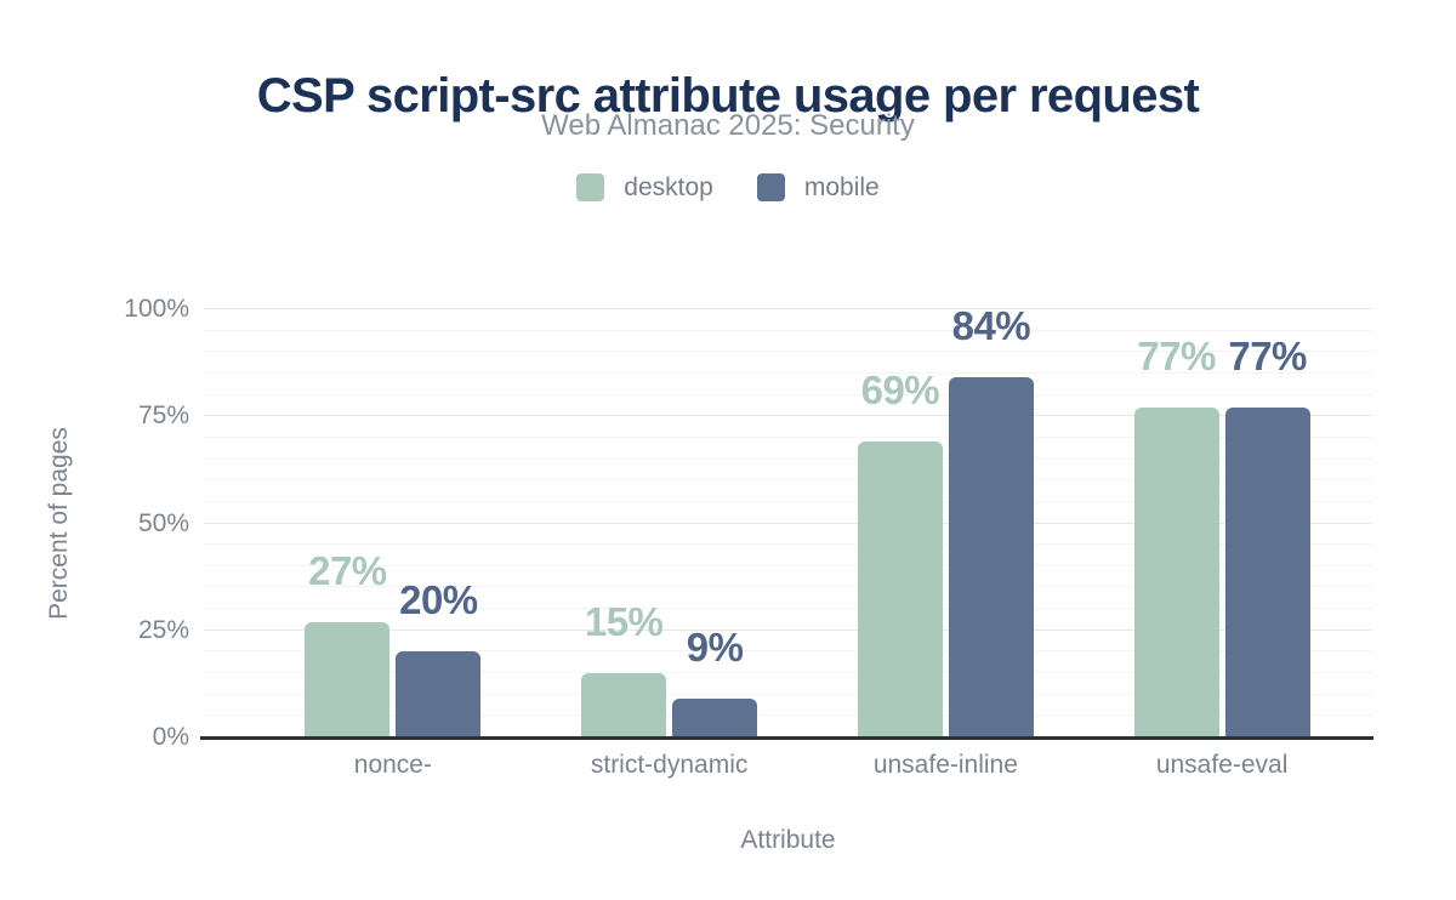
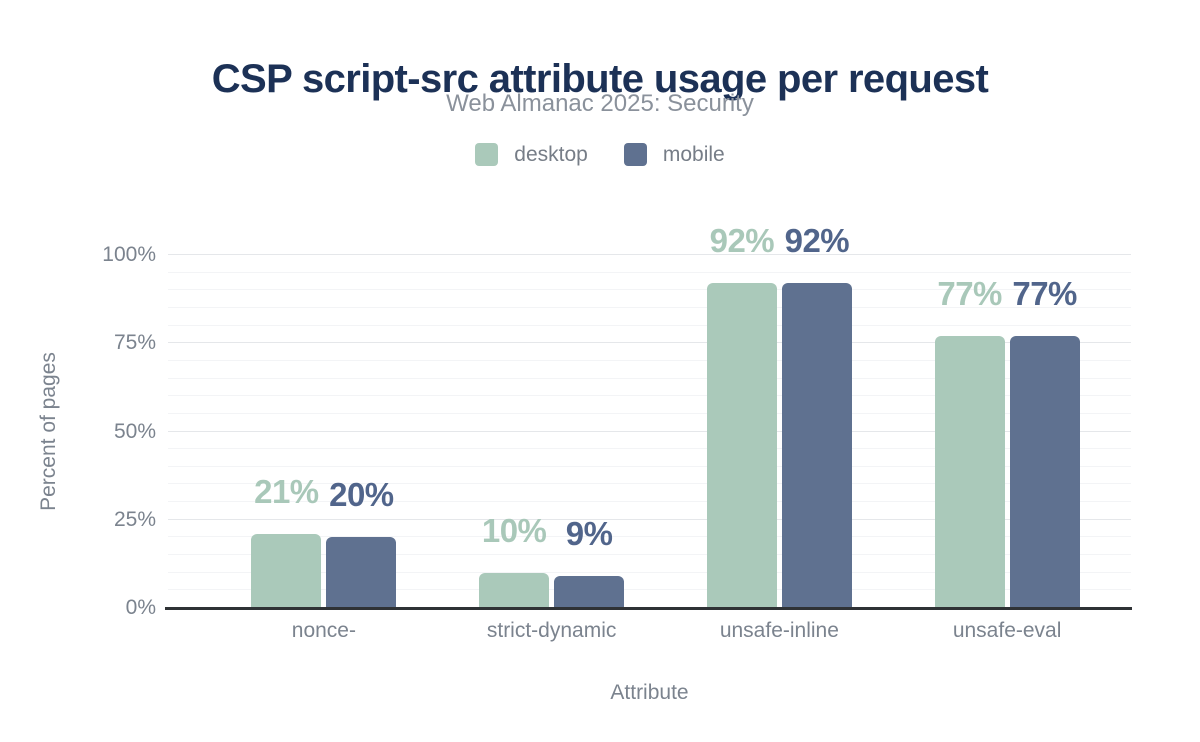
desktop/nonce-: 27% -> 21%
desktop/strict-dynamic: 15% -> 10%
desktop/unsafe-inline: 69% -> 92%
mobile/unsafe-inline: 84% -> 92%
